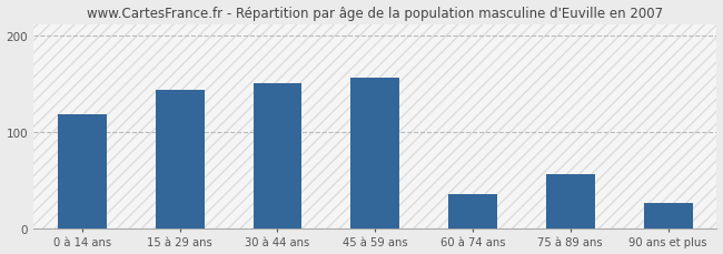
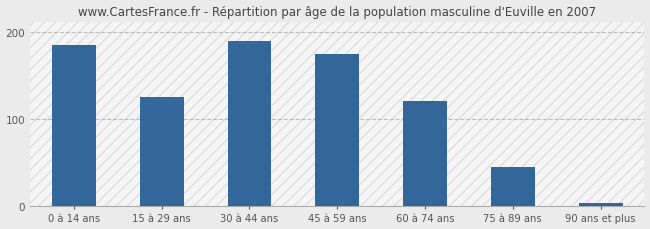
0 à 14 ans: 118 -> 185
15 à 29 ans: 144 -> 125
30 à 44 ans: 150 -> 190
45 à 59 ans: 156 -> 175
60 à 74 ans: 36 -> 120
75 à 89 ans: 56 -> 45
90 ans et plus: 26 -> 3
